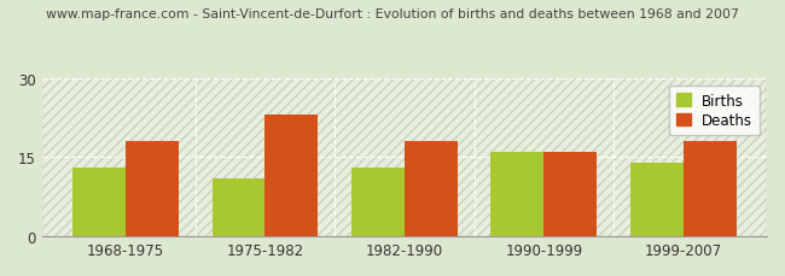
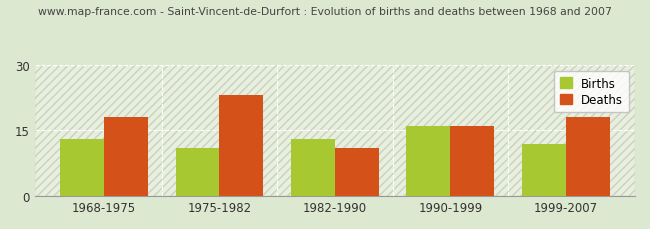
Deaths/1982-1990: 18 -> 11
Births/1999-2007: 14 -> 12
